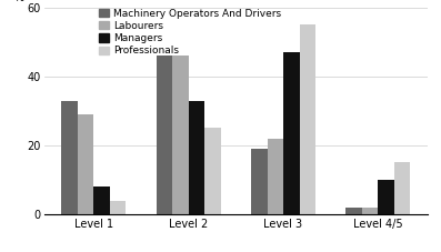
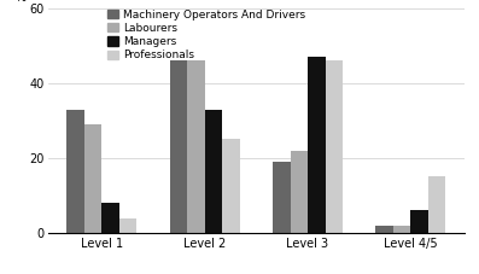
Professionals/Level 3: 55 -> 46
Managers/Level 4/5: 10 -> 6
